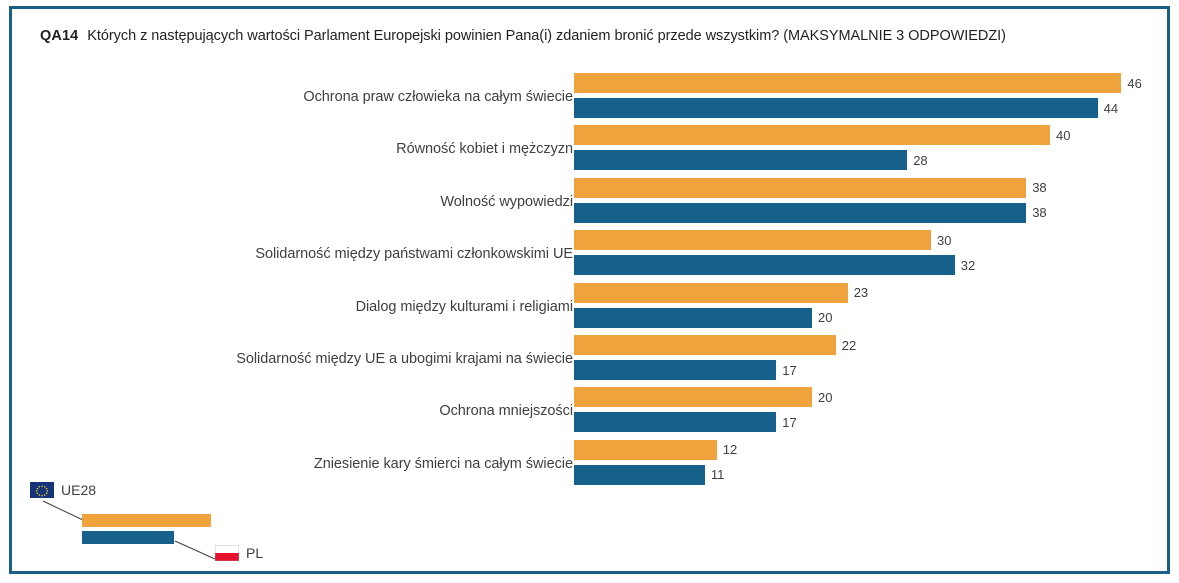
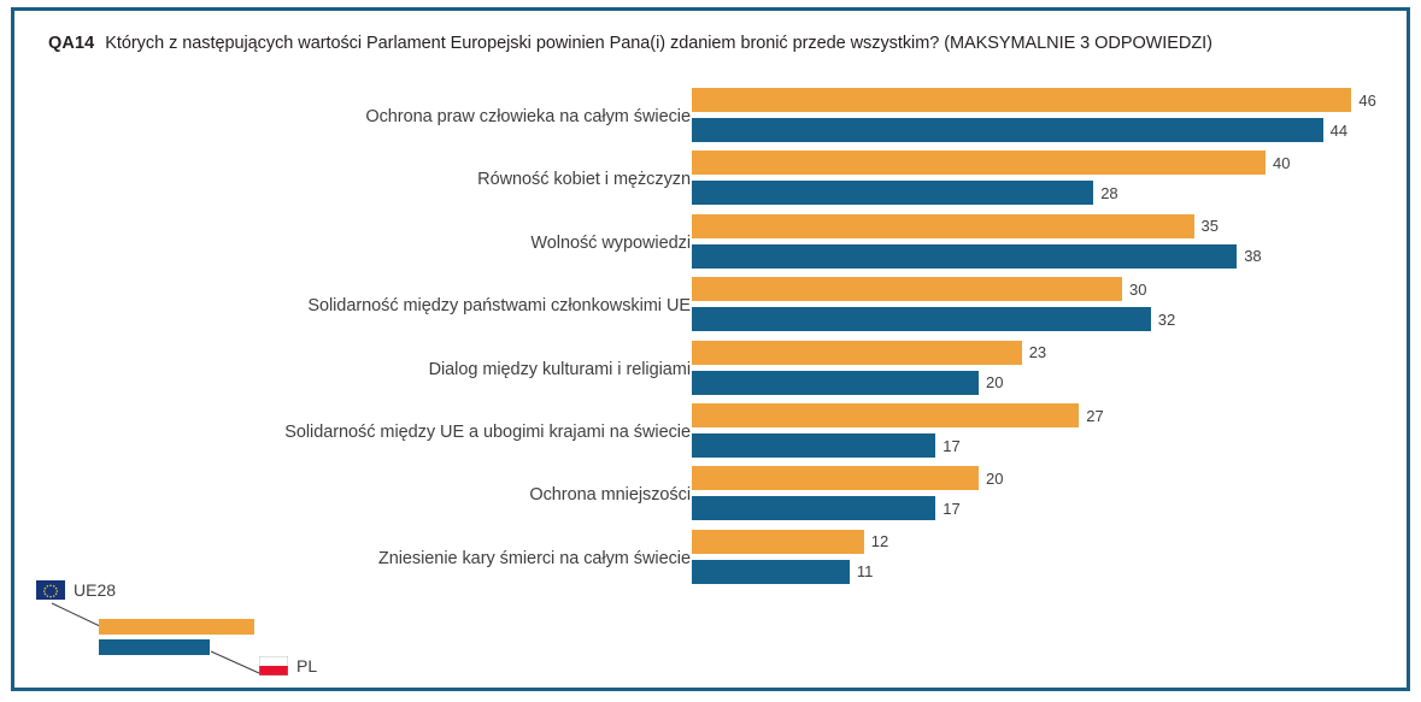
UE28/Wolność wypowiedzi: 38 -> 35
UE28/Solidarność między UE a ubogimi krajami na świecie: 22 -> 27
